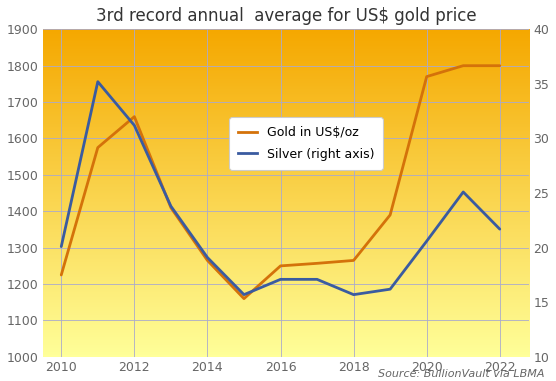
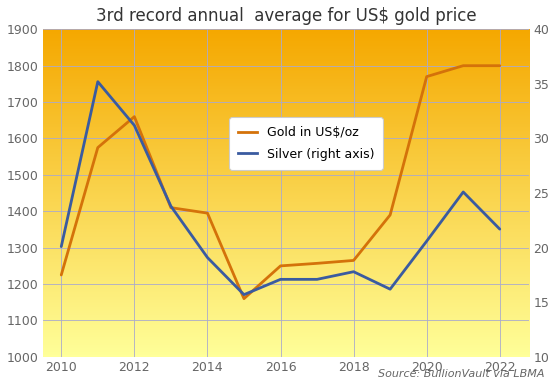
Gold in US$/oz/2014: 1265 -> 1395
Silver (right axis)/2018: 15.7 -> 17.8
